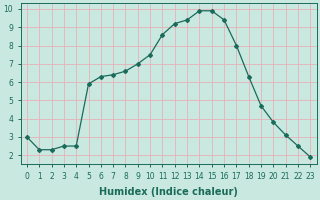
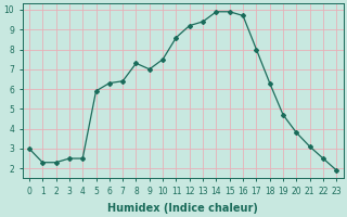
8: 6.6 -> 7.3
16: 9.4 -> 9.7
